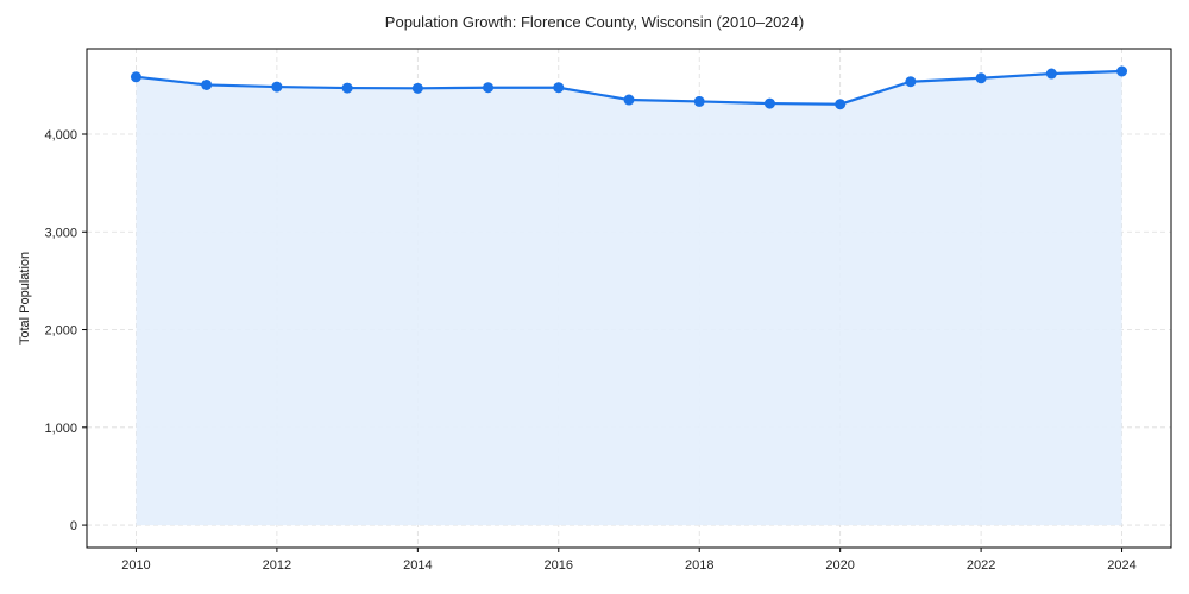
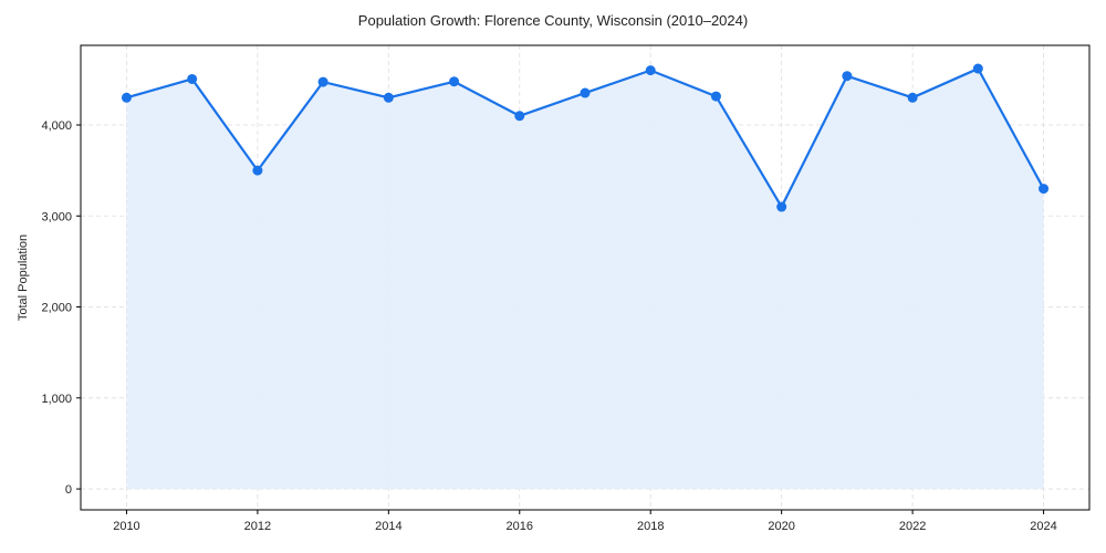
2010: 4600 -> 4300
2012: 4500 -> 3500
2014: 4500 -> 4300
2016: 4500 -> 4100
2018: 4300 -> 4600
2020: 4300 -> 3100
2022: 4600 -> 4300
2024: 4600 -> 3300
